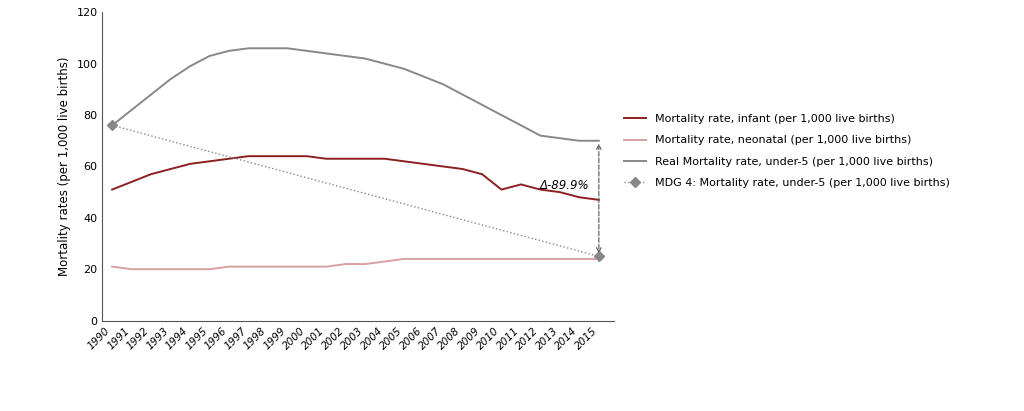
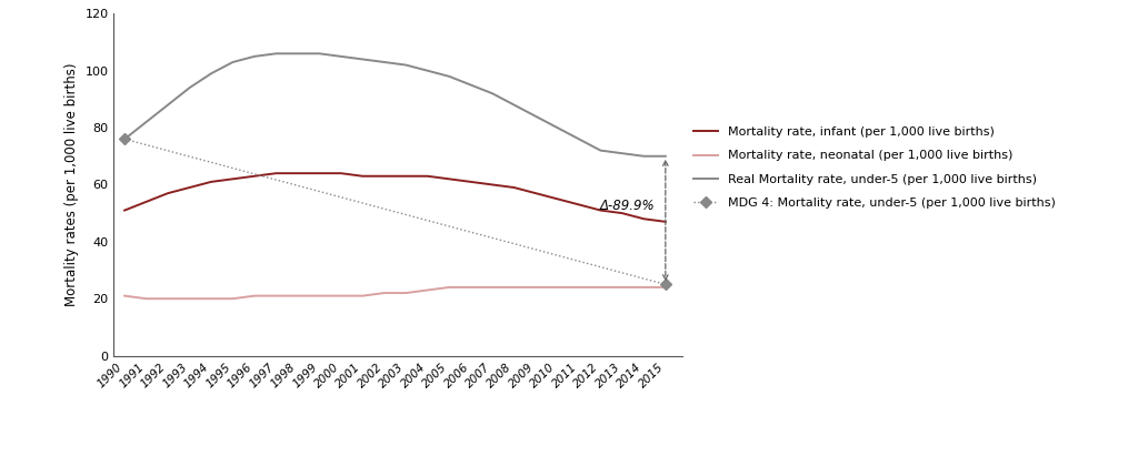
Mortality rate, infant (per 1,000 live births)/2010: 51 -> 55
